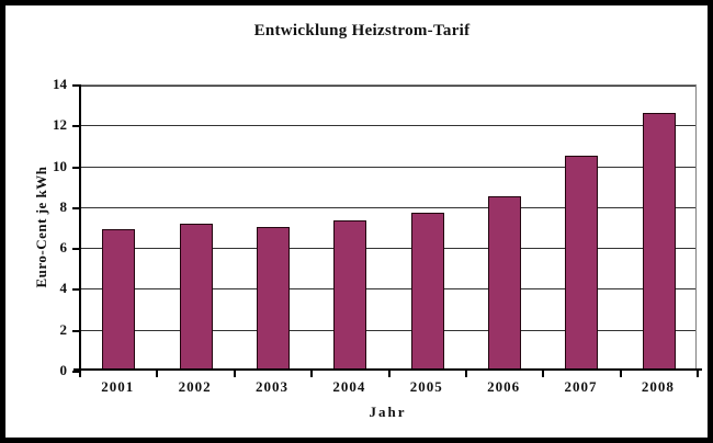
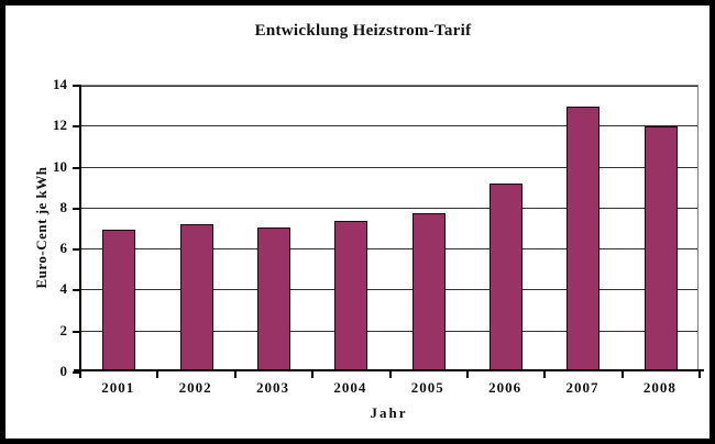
2006: 8.5 -> 9.1
2007: 10.4 -> 12.9
2008: 12.6 -> 11.9
